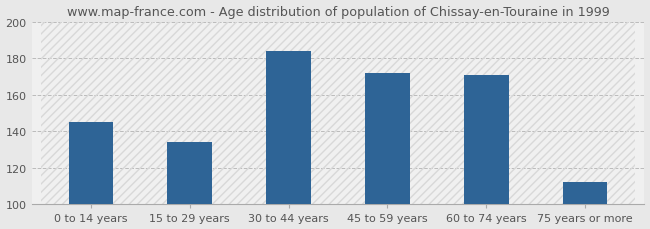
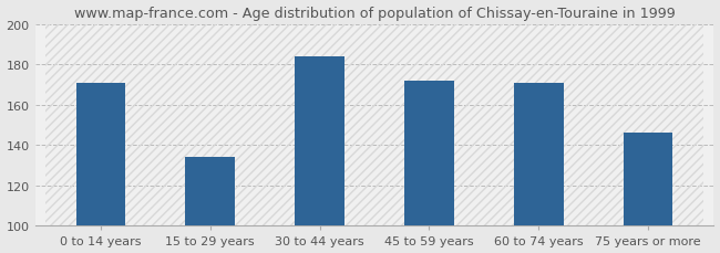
0 to 14 years: 145 -> 171
75 years or more: 112 -> 146
